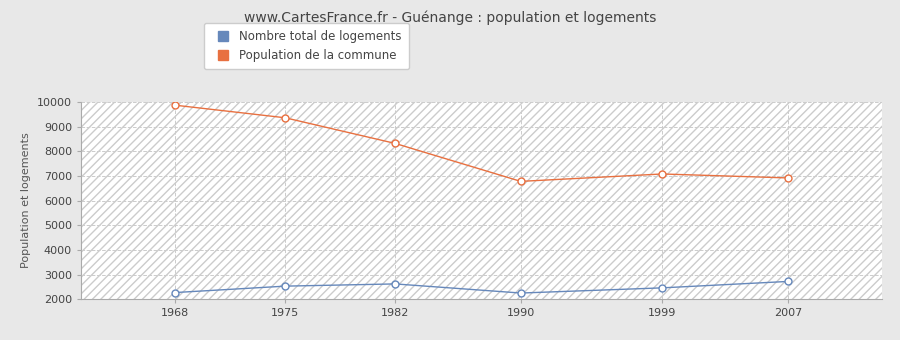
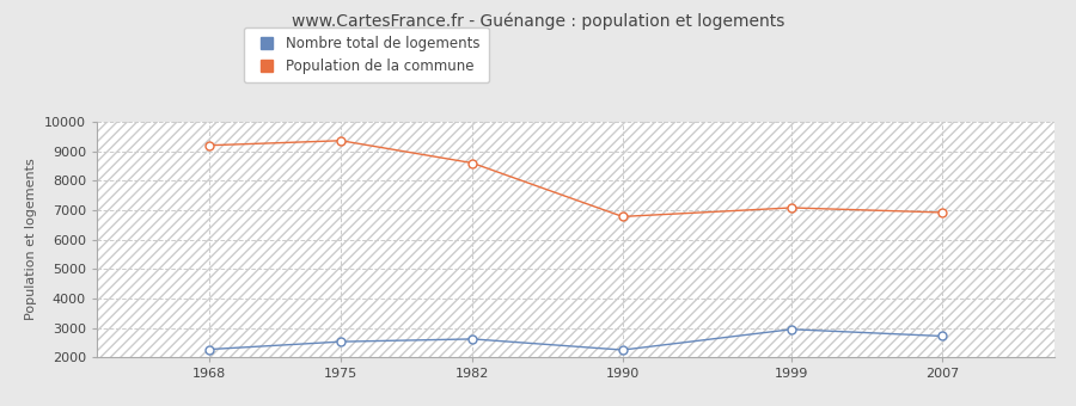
Population de la commune/1968: 9870 -> 9200
Population de la commune/1982: 8320 -> 8600
Nombre total de logements/1999: 2460 -> 2950
